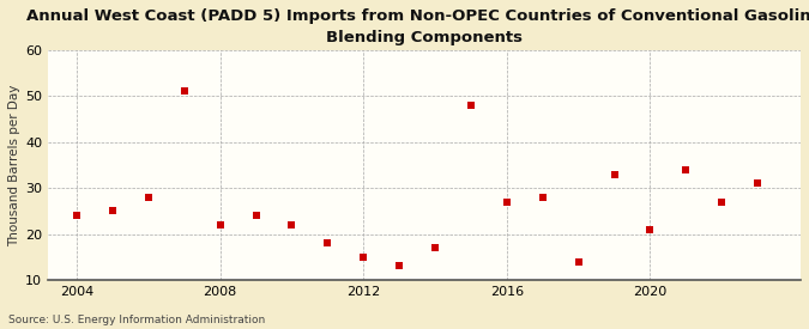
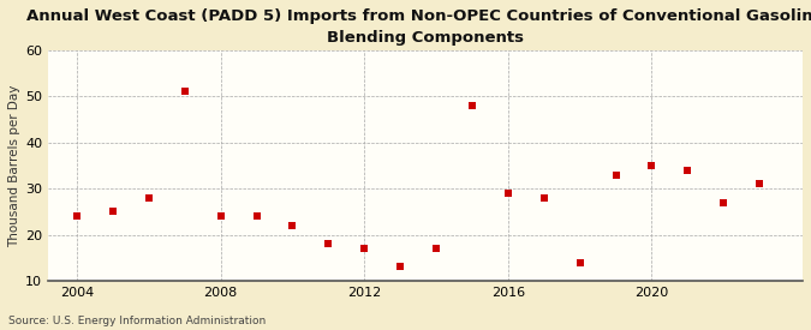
2008: 22 -> 24
2012: 15 -> 17
2016: 27 -> 29
2020: 21 -> 35
